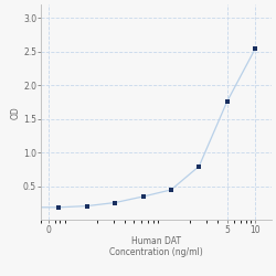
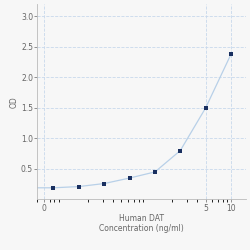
5: 1.76 -> 1.50
10: 2.54 -> 2.38
